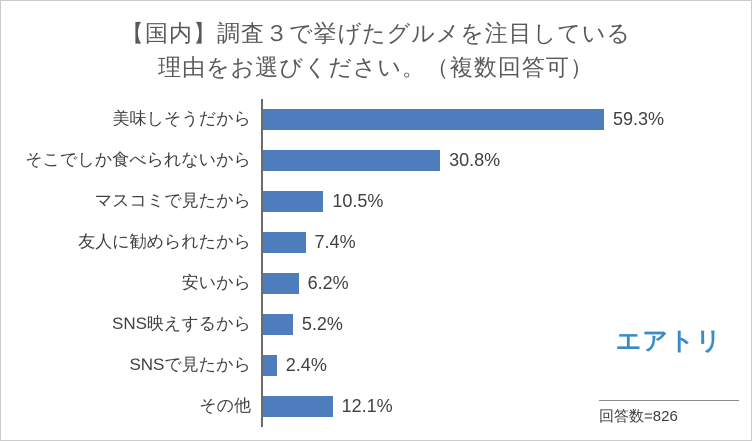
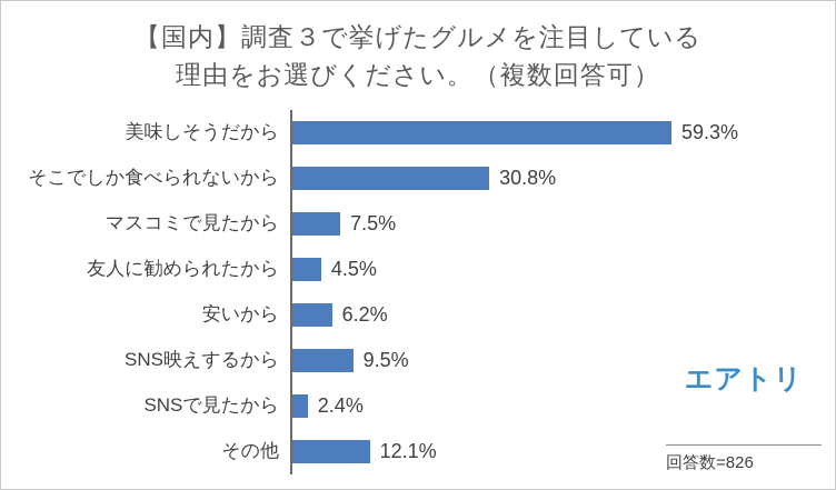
マスコミで見たから: 10.5% -> 7.5%
友人に勧められたから: 7.4% -> 4.5%
SNS映えするから: 5.2% -> 9.5%
